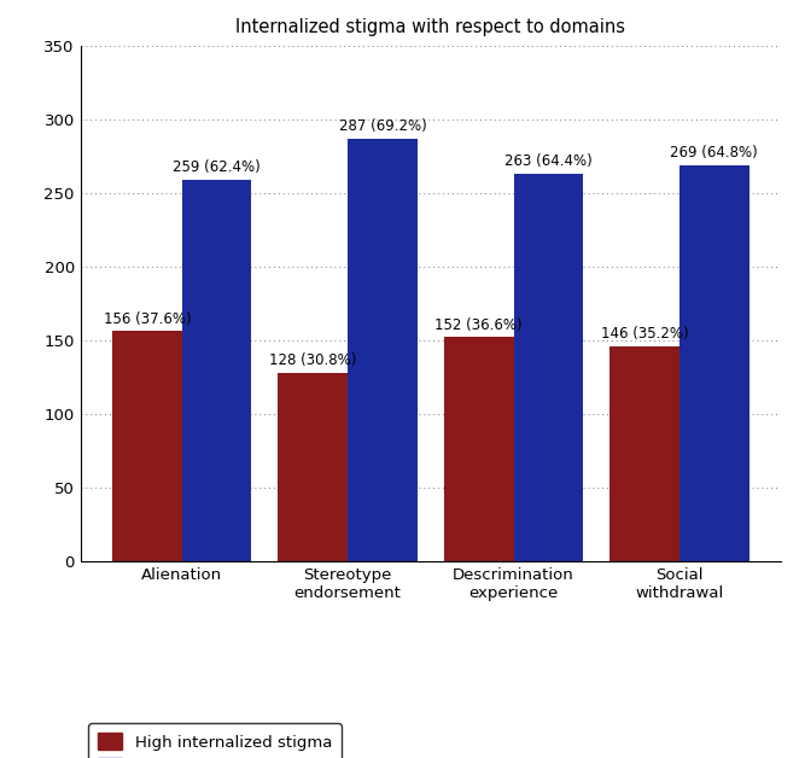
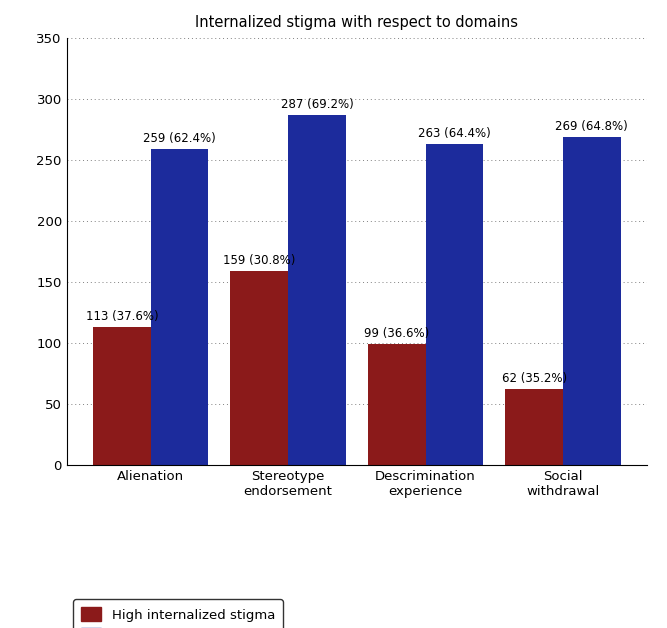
High internalized stigma/Alienation: 156 -> 113
High internalized stigma/Stereotype endorsement: 128 -> 159
High internalized stigma/Descrimination experience: 152 -> 99
High internalized stigma/Social withdrawal: 146 -> 62
